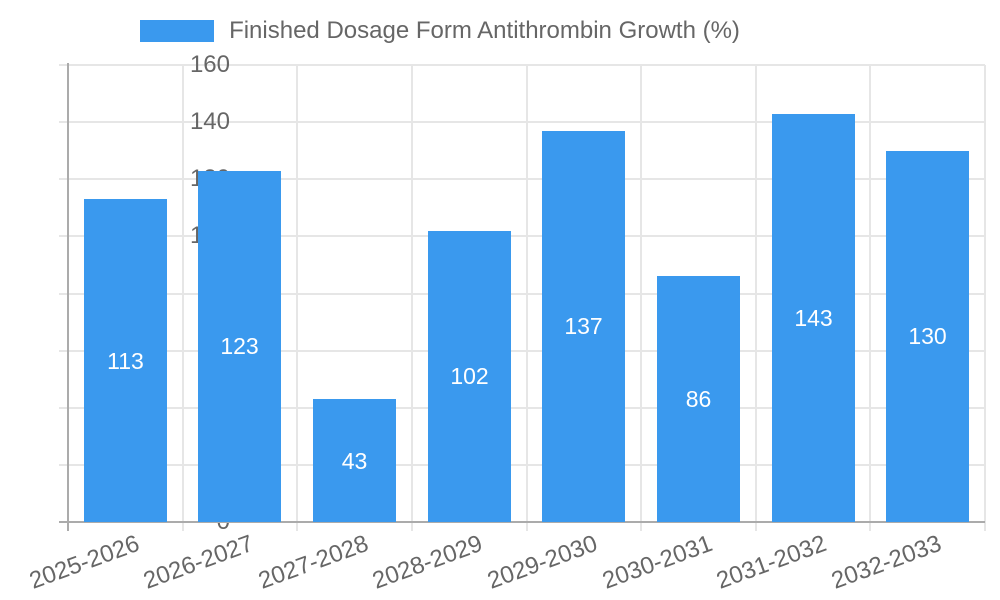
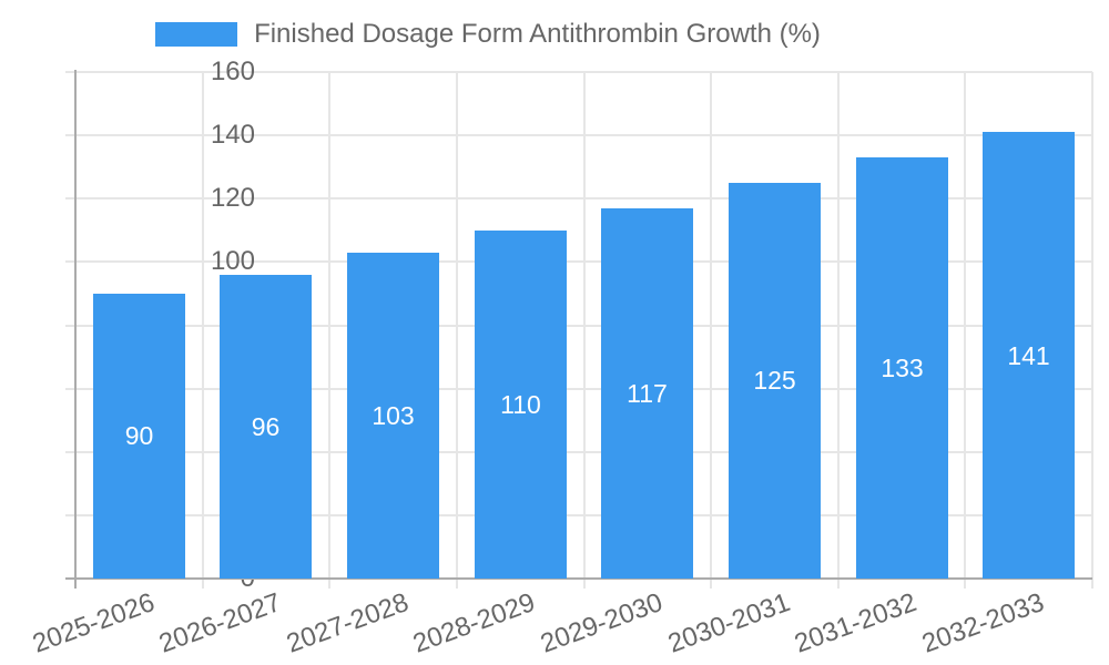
2025-2026: 113 -> 90
2026-2027: 123 -> 96
2027-2028: 43 -> 103
2028-2029: 102 -> 110
2029-2030: 137 -> 117
2030-2031: 86 -> 125
2031-2032: 143 -> 133
2032-2033: 130 -> 141
